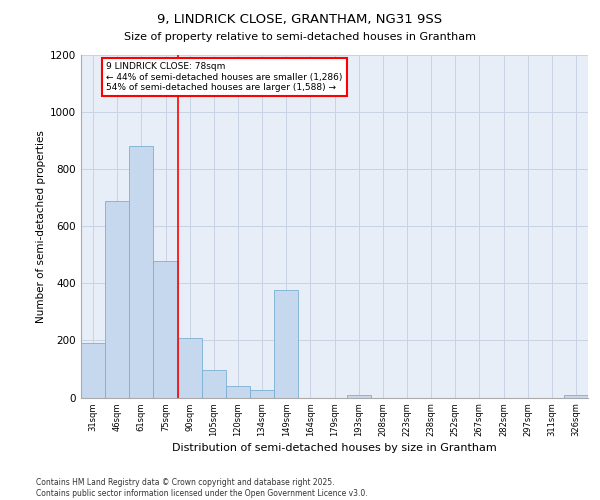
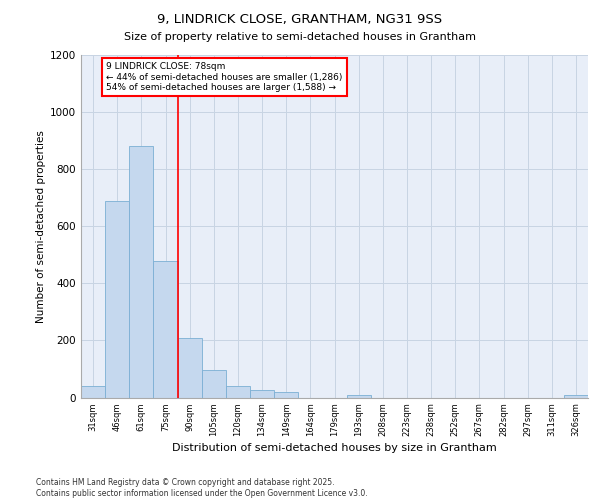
31sqm: 190 -> 40
149sqm: 375 -> 20
